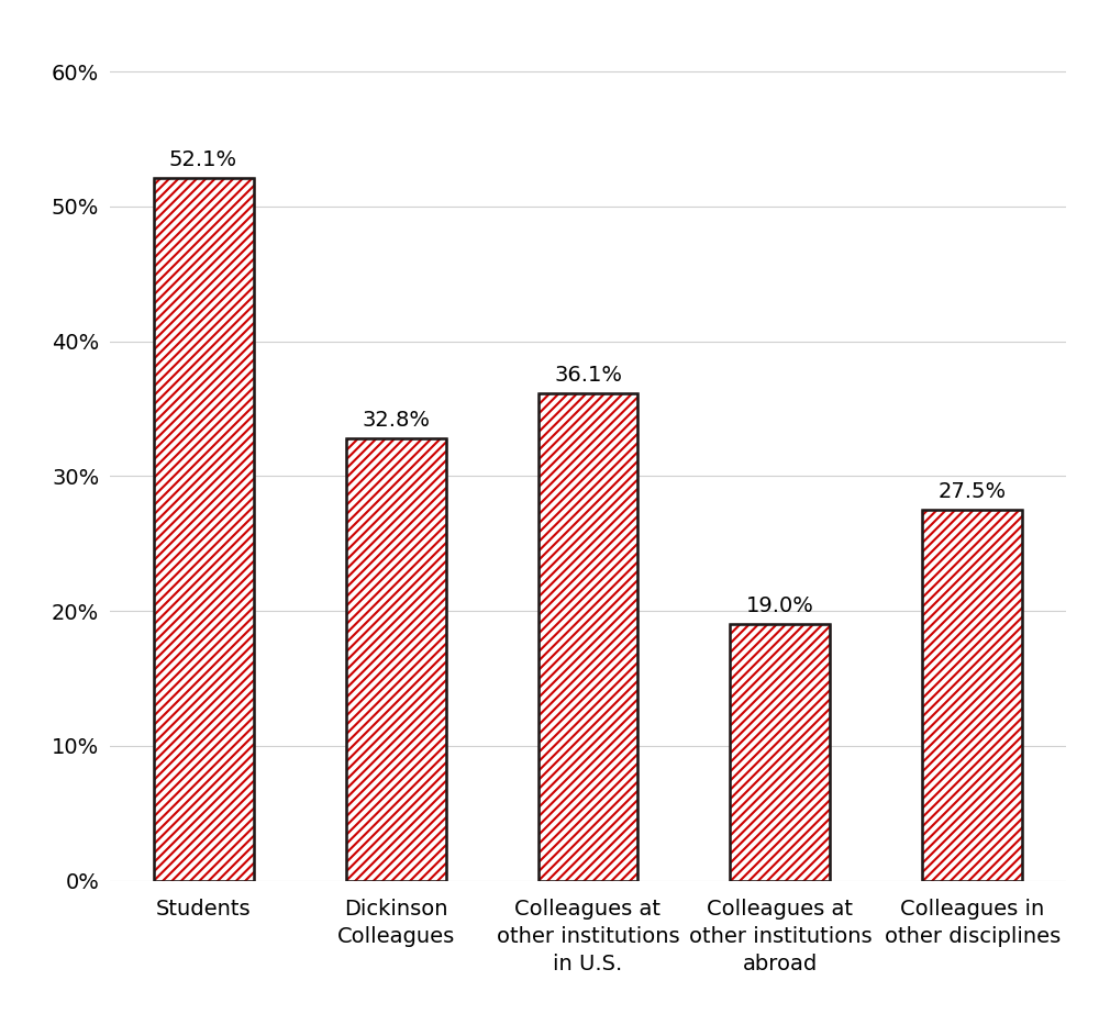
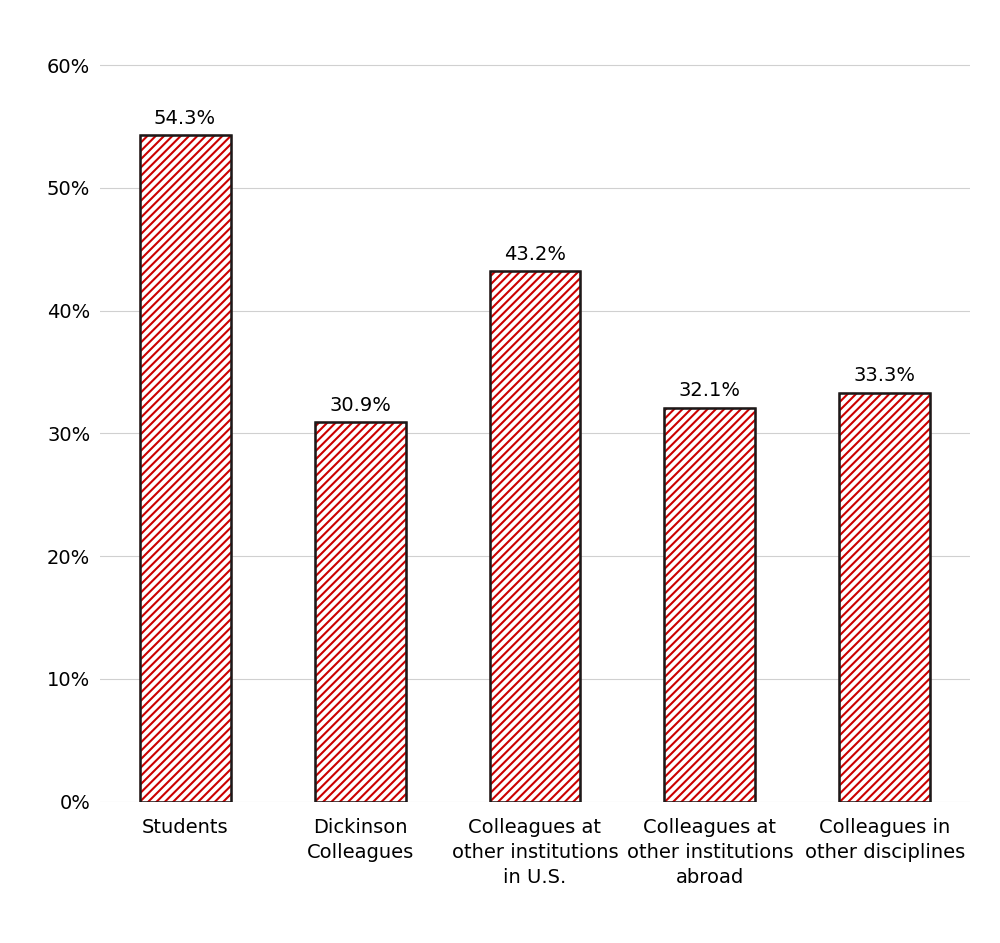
Students: 52.1% -> 54.3%
Dickinson Colleagues: 32.8% -> 30.9%
Colleagues at other institutions in U.S.: 36.1% -> 43.2%
Colleagues at other institutions abroad: 19.0% -> 32.1%
Colleagues in other disciplines: 27.5% -> 33.3%
